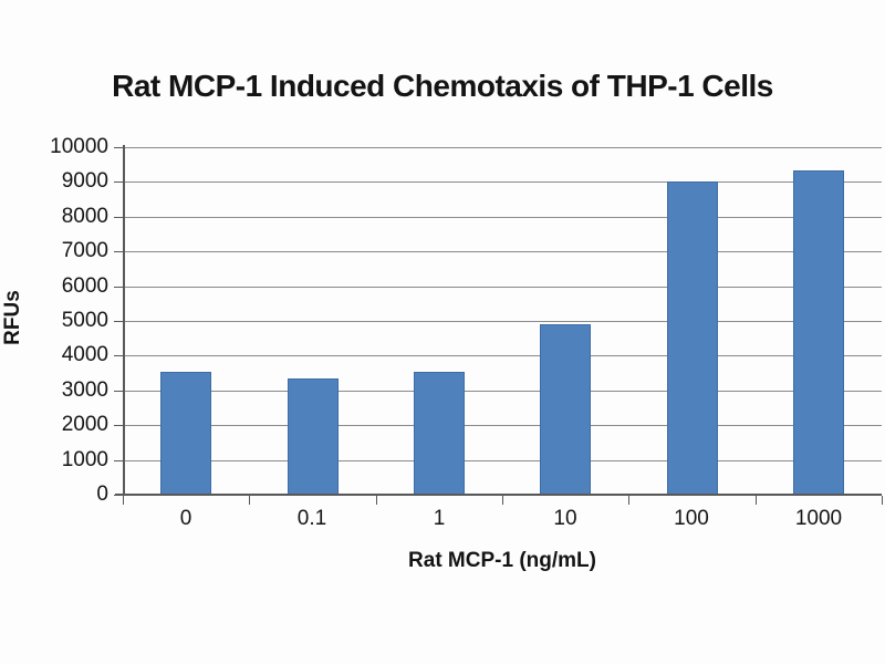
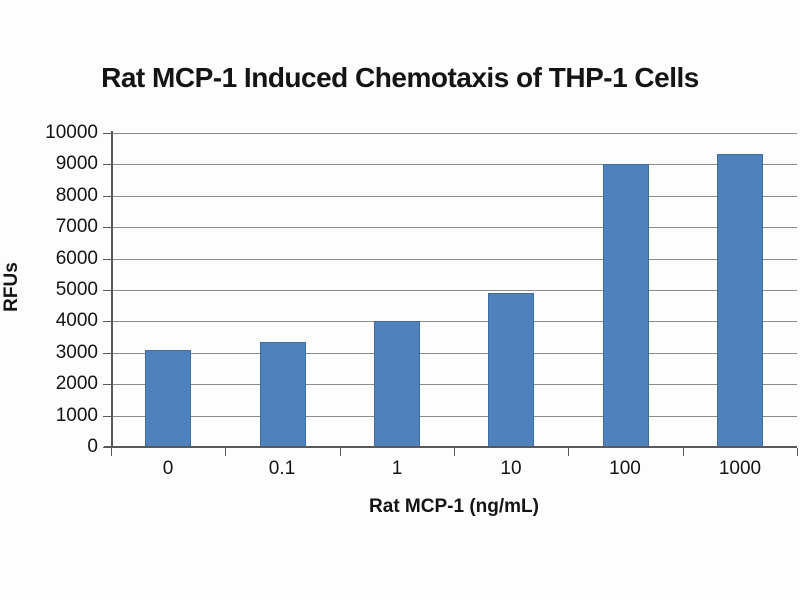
0: 3600 -> 3100
1: 3600 -> 4000
